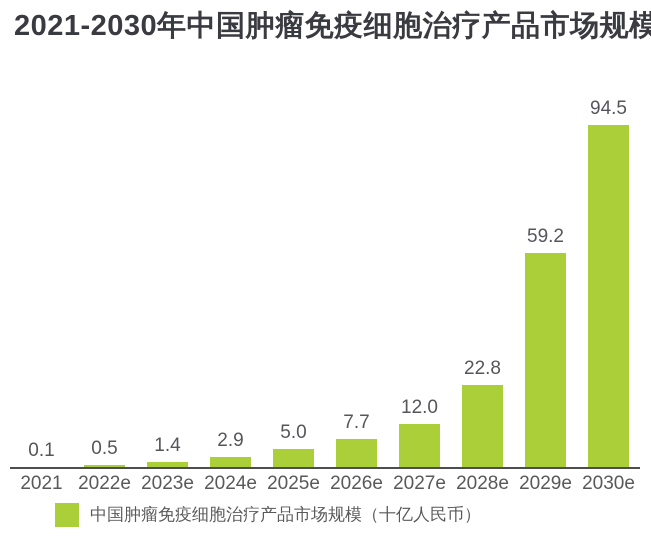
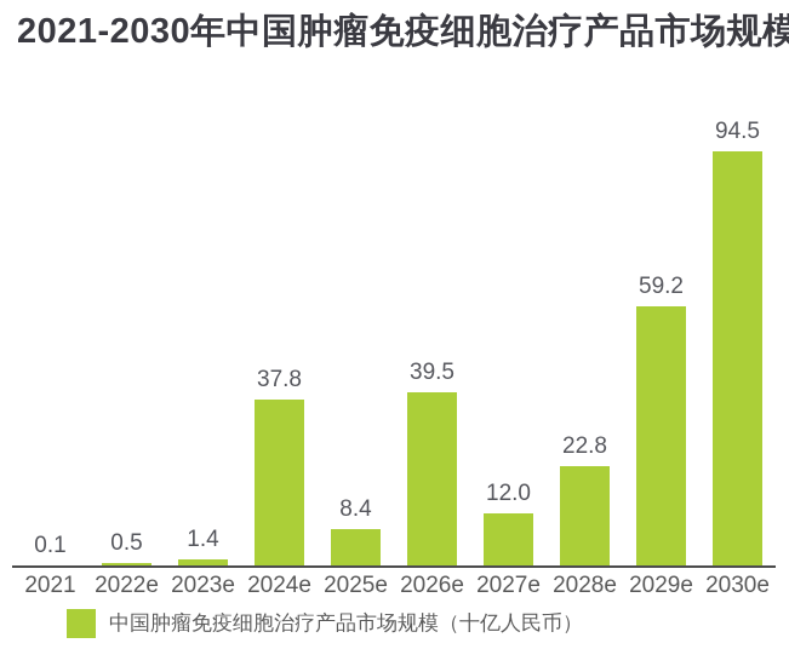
2024e: 2.9 -> 37.8
2025e: 5.0 -> 8.4
2026e: 7.7 -> 39.5
